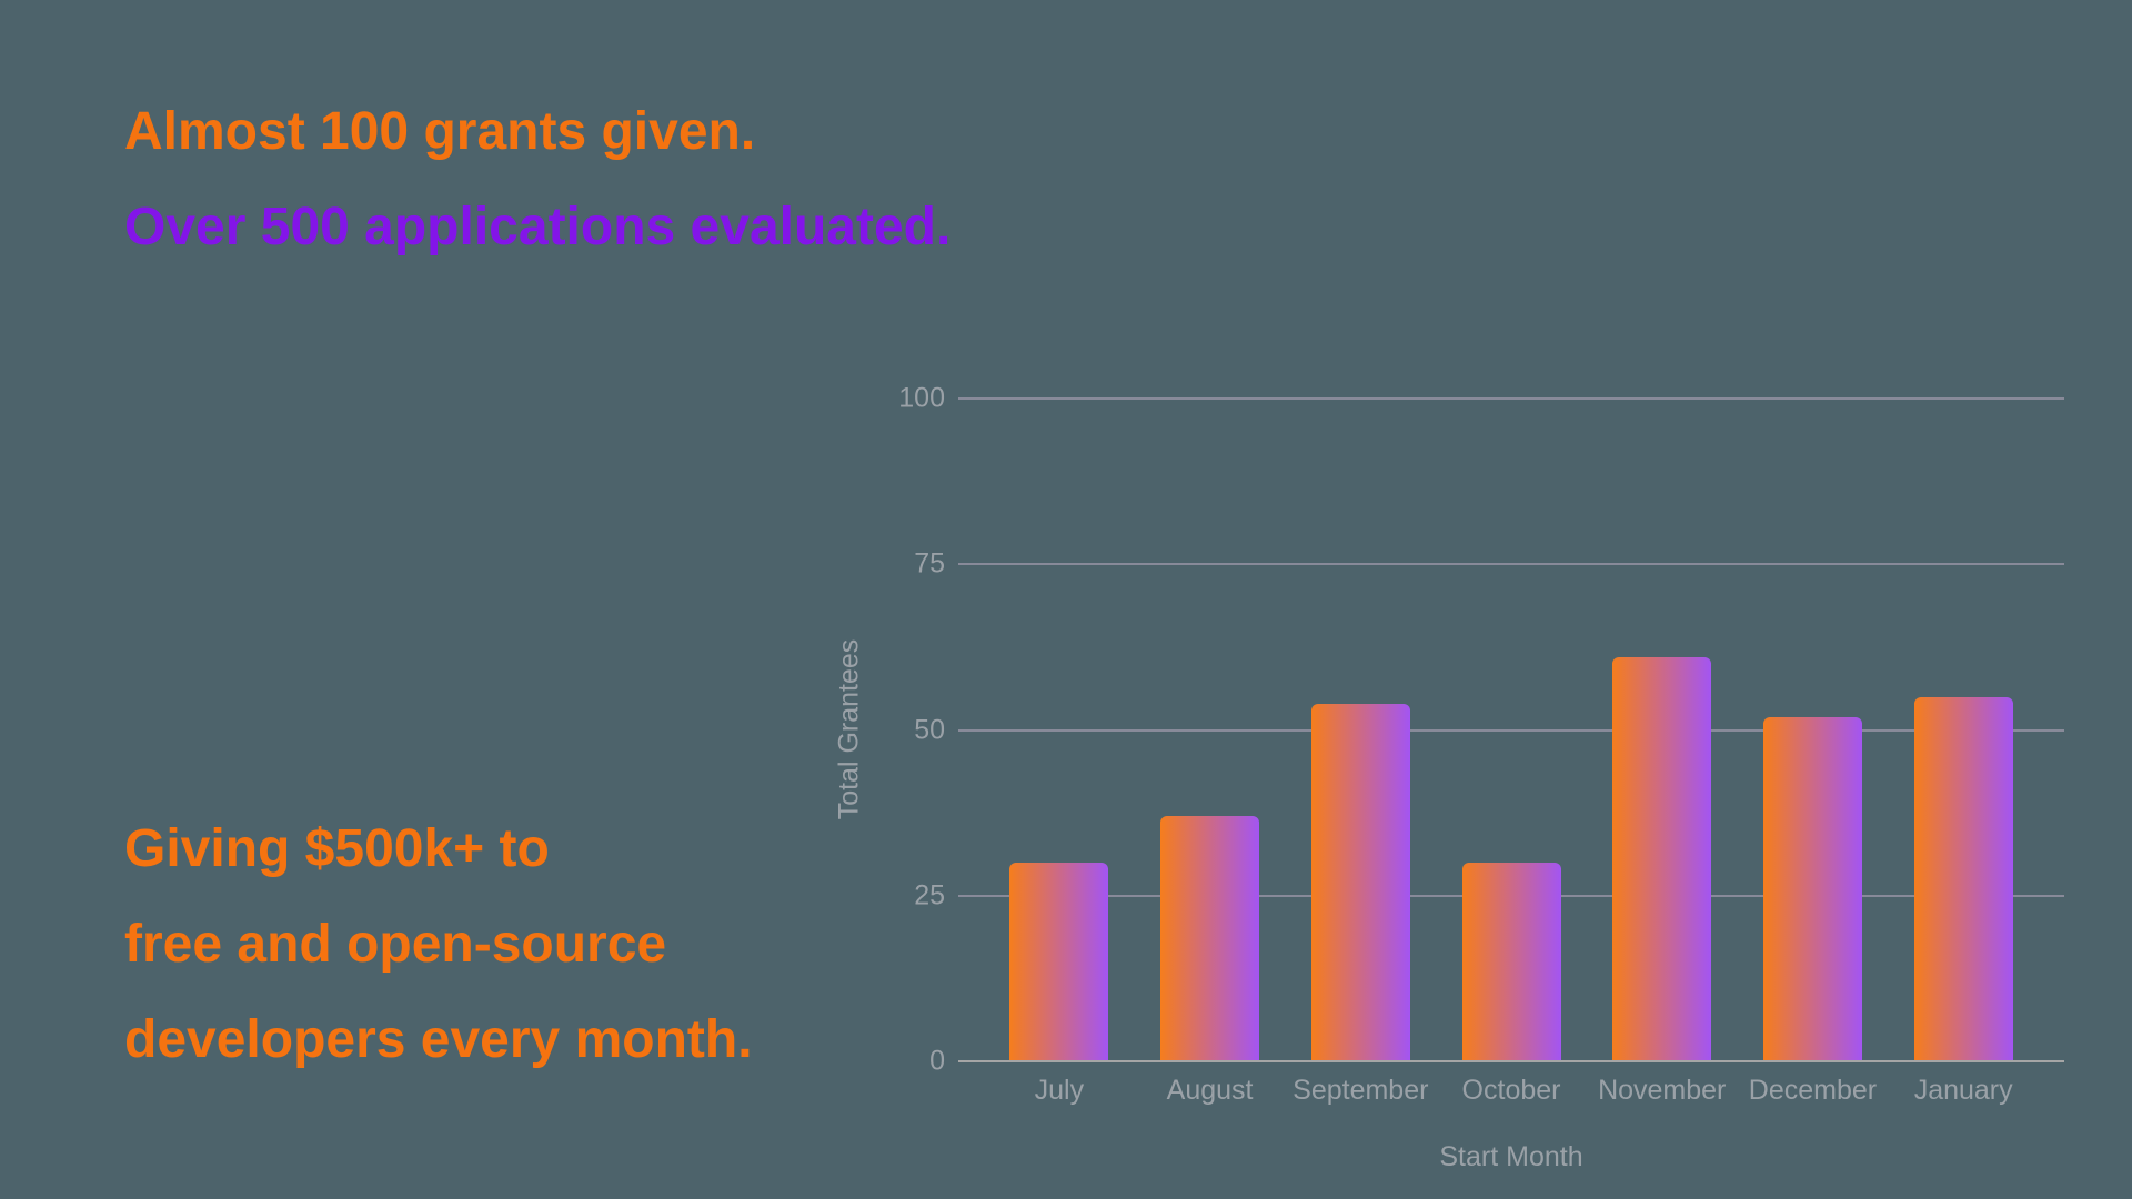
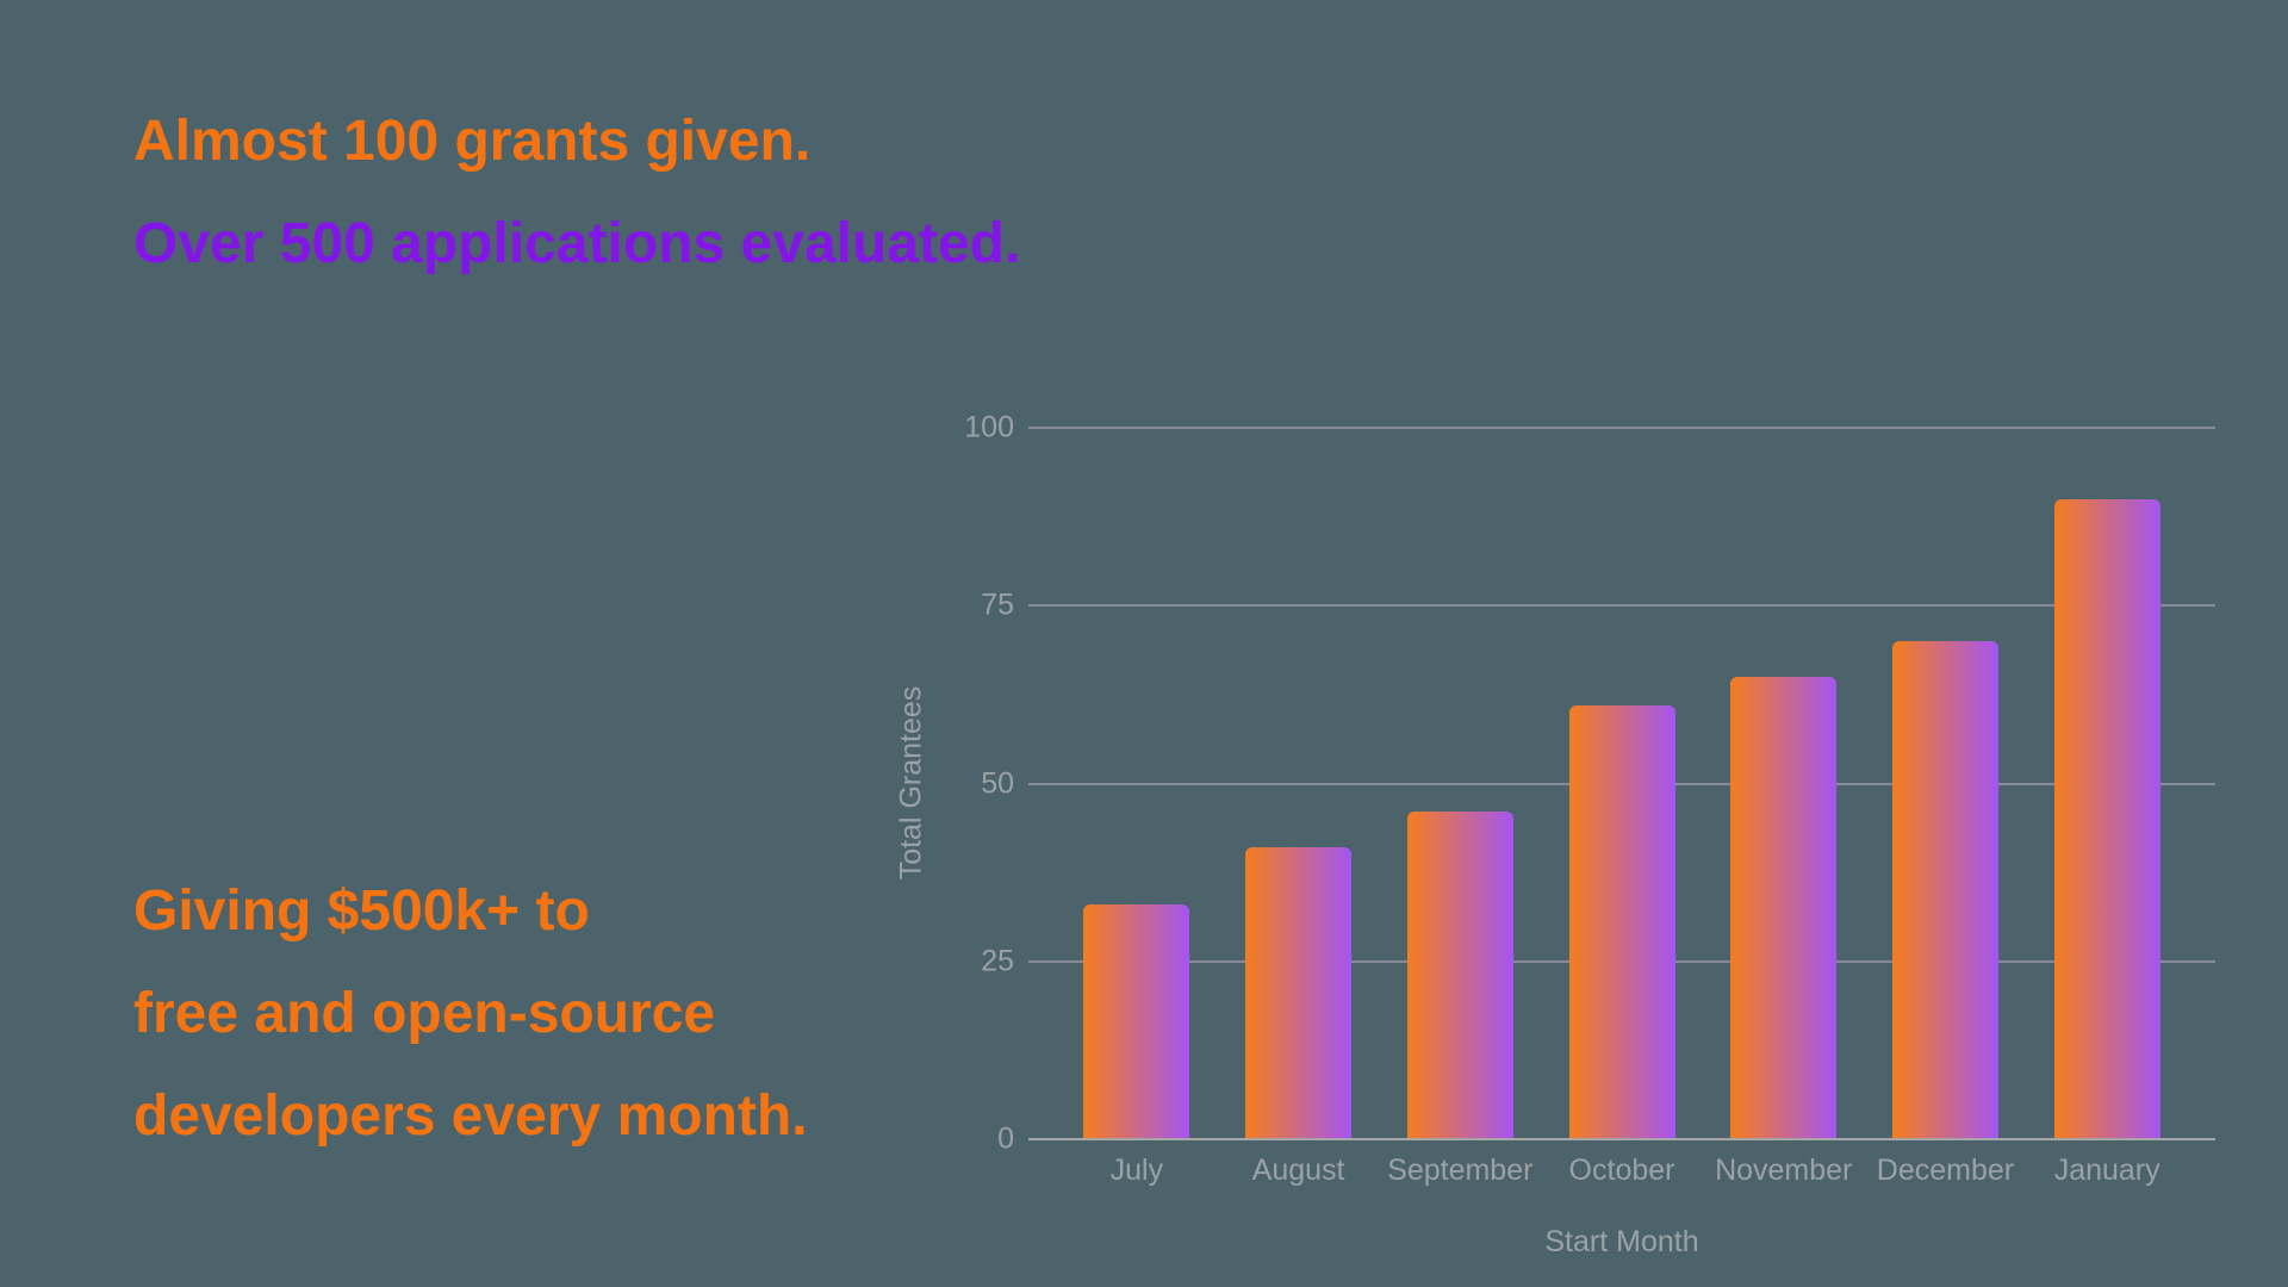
July: 30 -> 33
August: 37 -> 41
September: 54 -> 46
October: 30 -> 61
November: 61 -> 65
December: 52 -> 70
January: 55 -> 90
